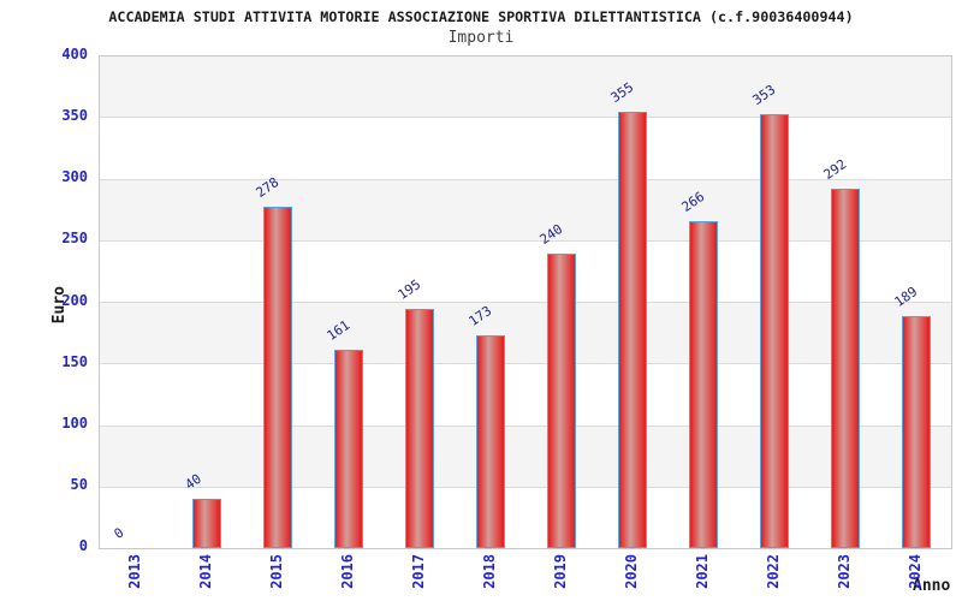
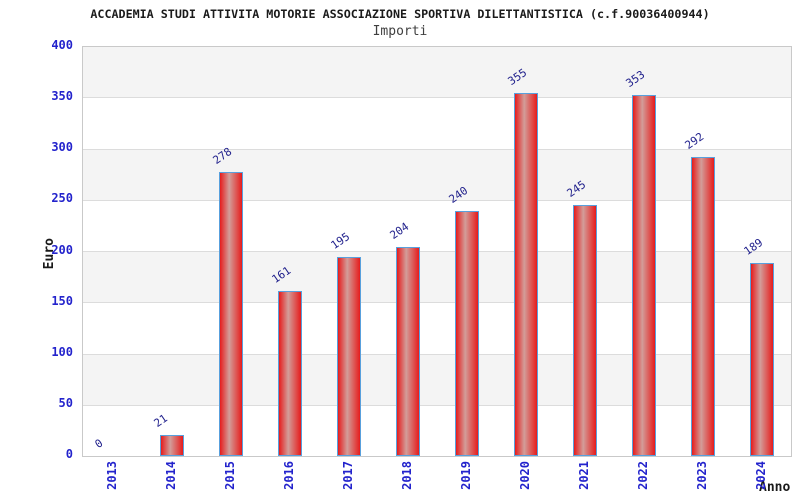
2014: 40 -> 21
2018: 173 -> 204
2021: 266 -> 245
